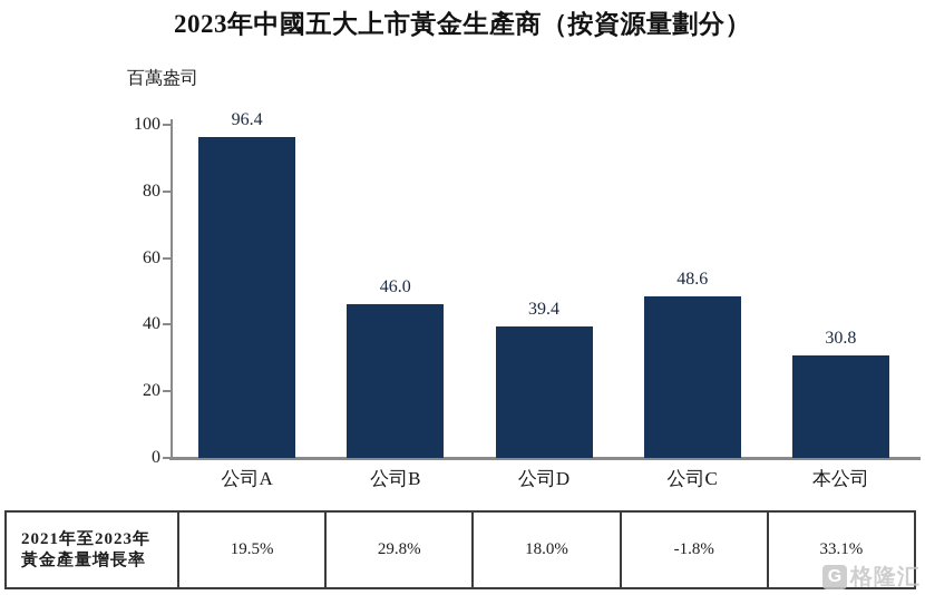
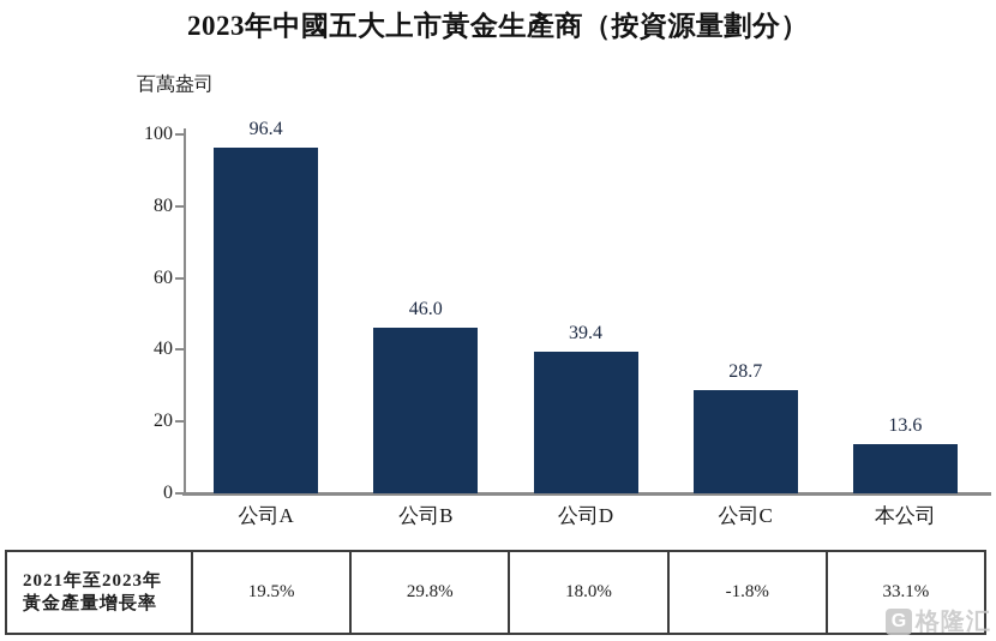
公司C: 48.6 -> 28.7
本公司: 30.8 -> 13.6
